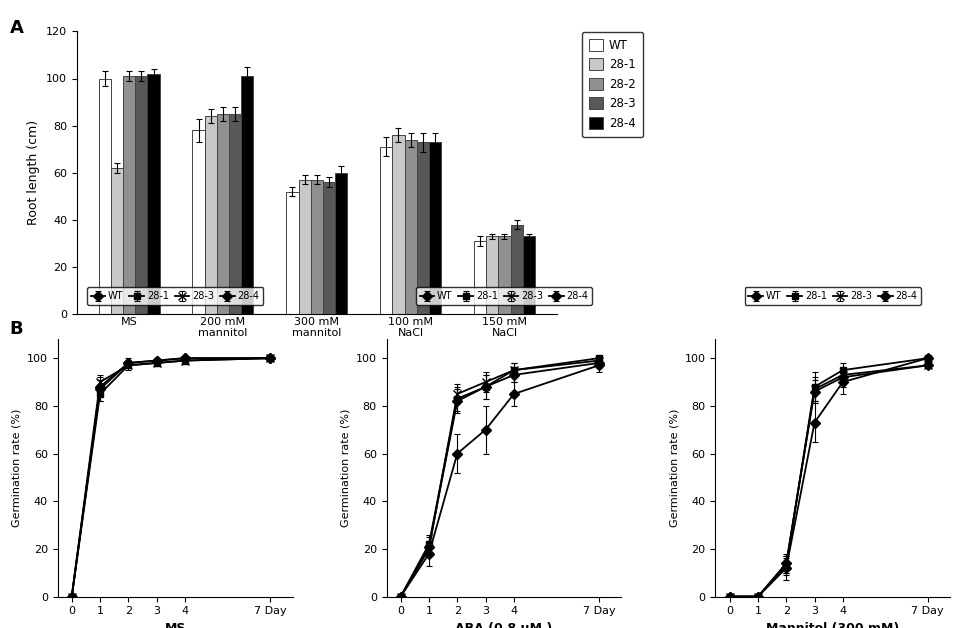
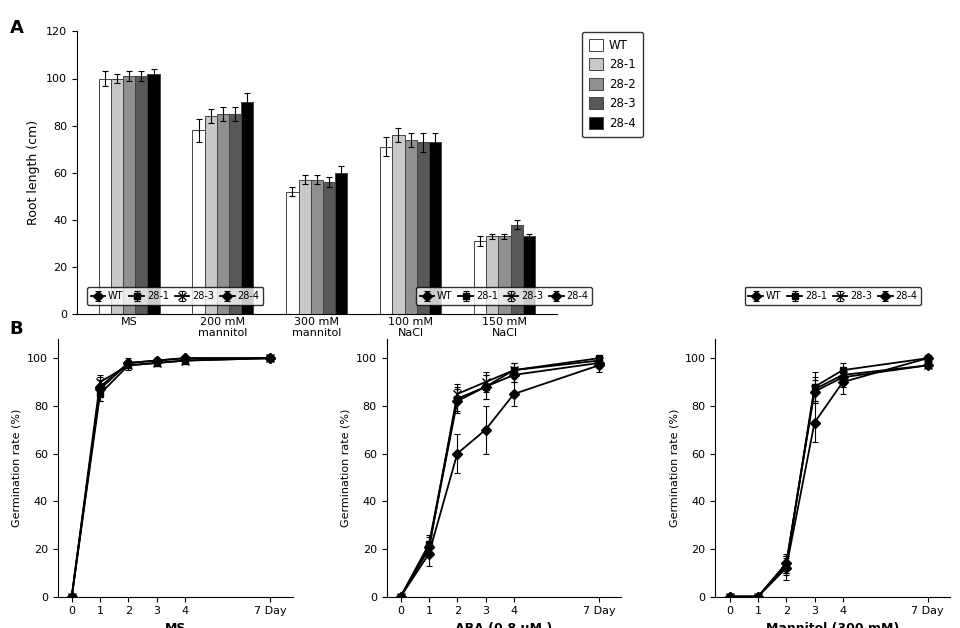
28-1/MS: 62 -> 100
28-4/200 mM mannitol: 101 -> 90
